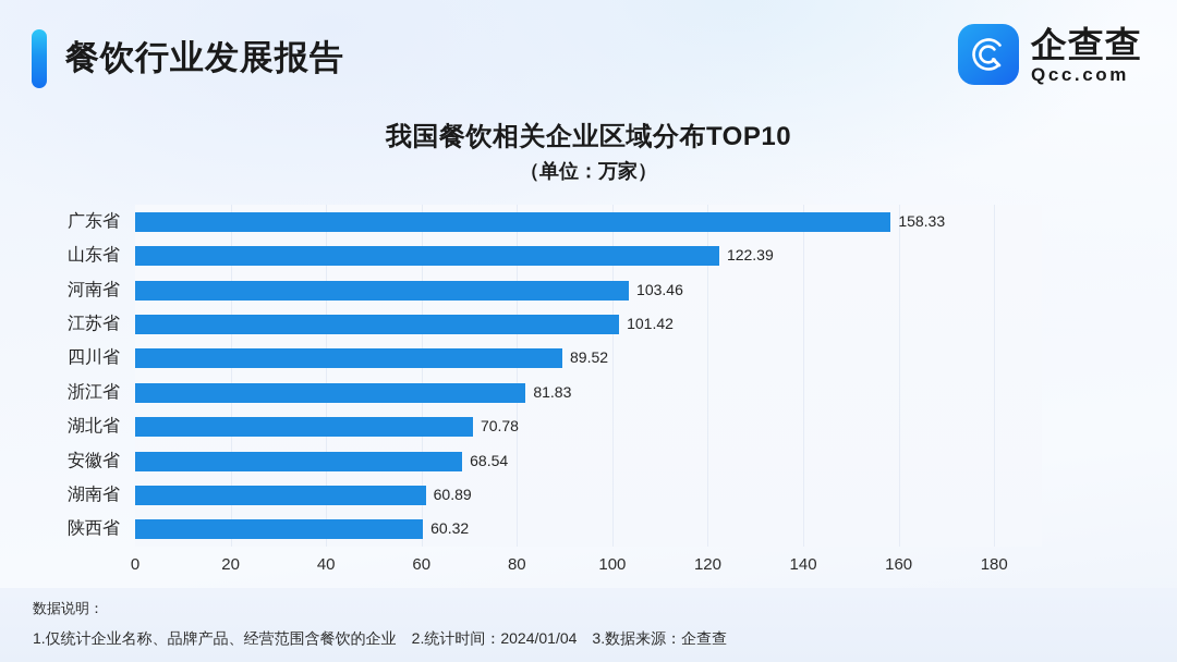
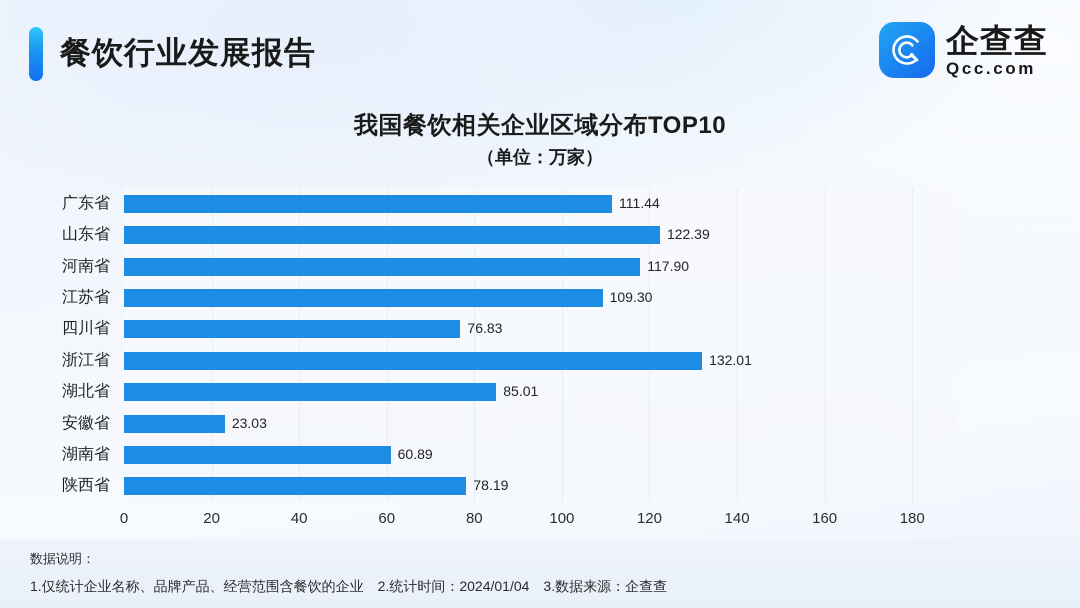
广东省: 158.33 -> 111.44
河南省: 103.46 -> 117.90
江苏省: 101.42 -> 109.30
四川省: 89.52 -> 76.83
浙江省: 81.83 -> 132.01
湖北省: 70.78 -> 85.01
安徽省: 68.54 -> 23.03
陕西省: 60.32 -> 78.19
